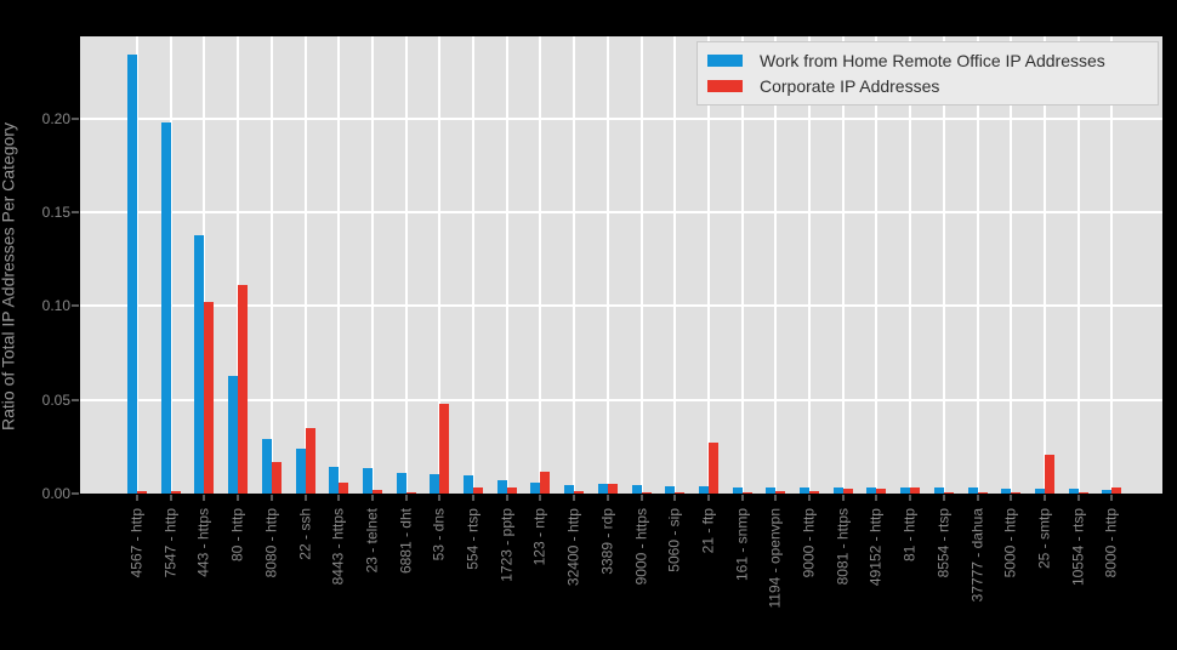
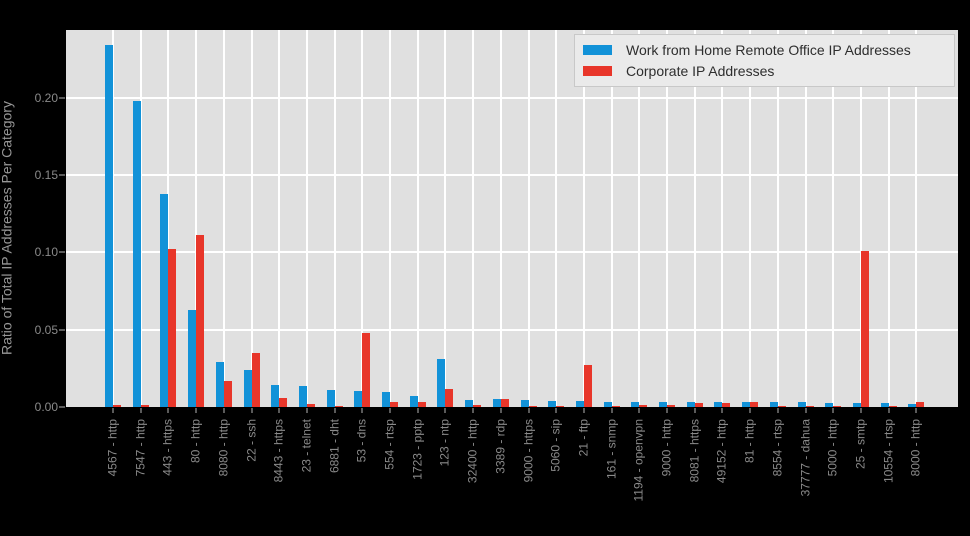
Work from Home Remote Office IP Addresses/123 - ntp: 0.006 -> 0.031
Corporate IP Addresses/25 - smtp: 0.021 -> 0.101
